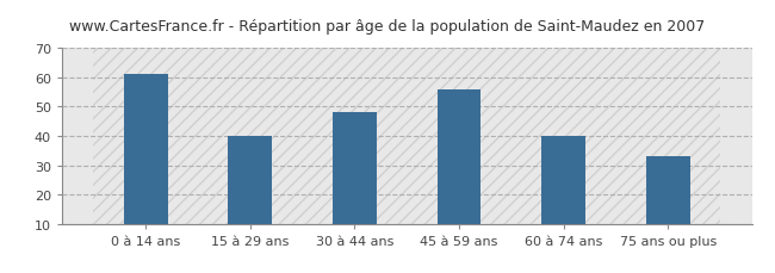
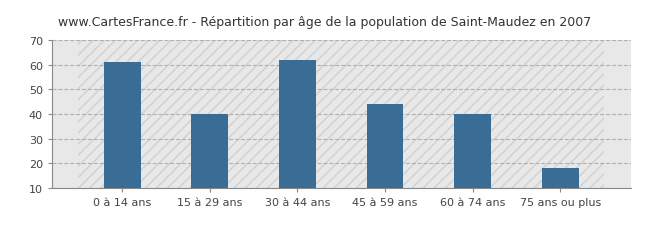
30 à 44 ans: 48 -> 62
45 à 59 ans: 56 -> 44
75 ans ou plus: 33 -> 18
